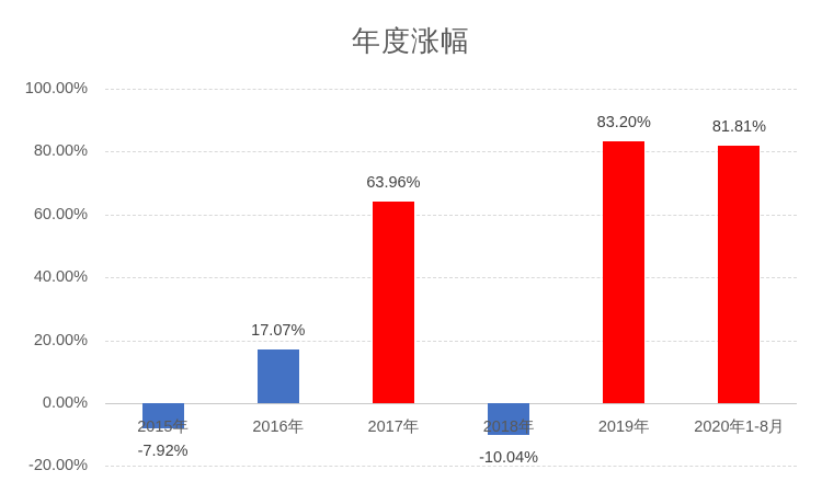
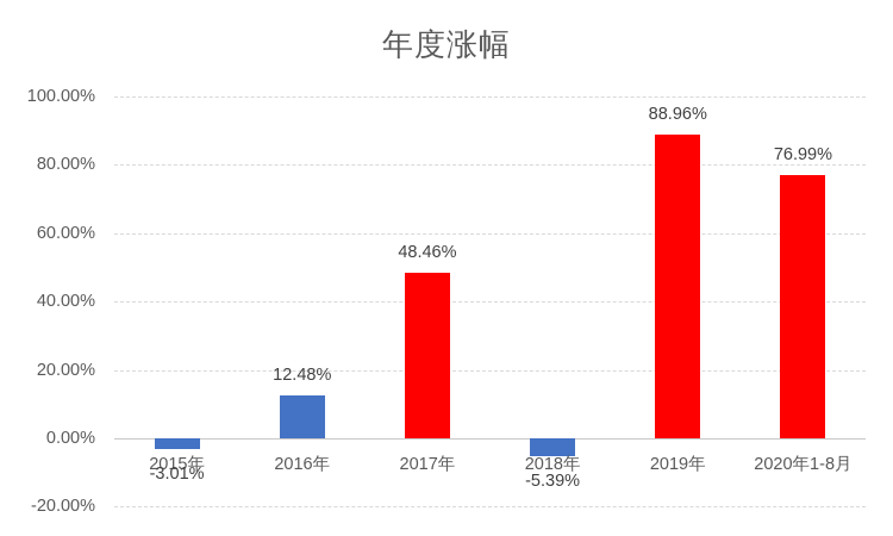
2015年: -7.92% -> -3.01%
2016年: 17.07% -> 12.48%
2017年: 63.96% -> 48.46%
2018年: -10.04% -> -5.39%
2019年: 83.20% -> 88.96%
2020年1-8月: 81.81% -> 76.99%
